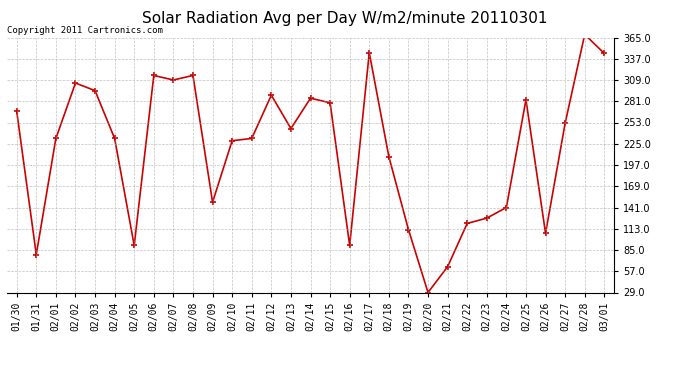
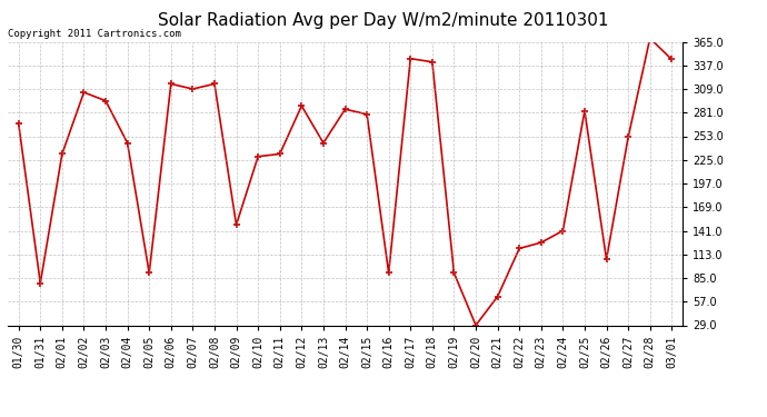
02/04: 232 -> 245
02/18: 208 -> 341
02/19: 112 -> 91
